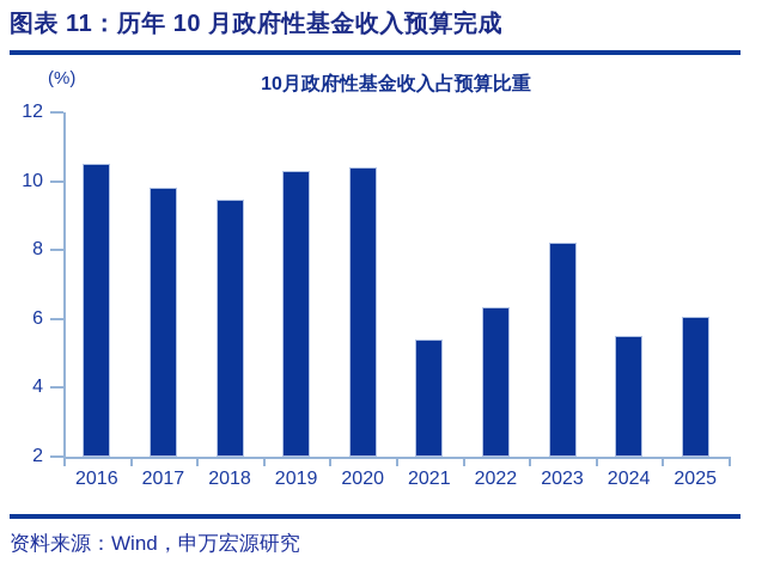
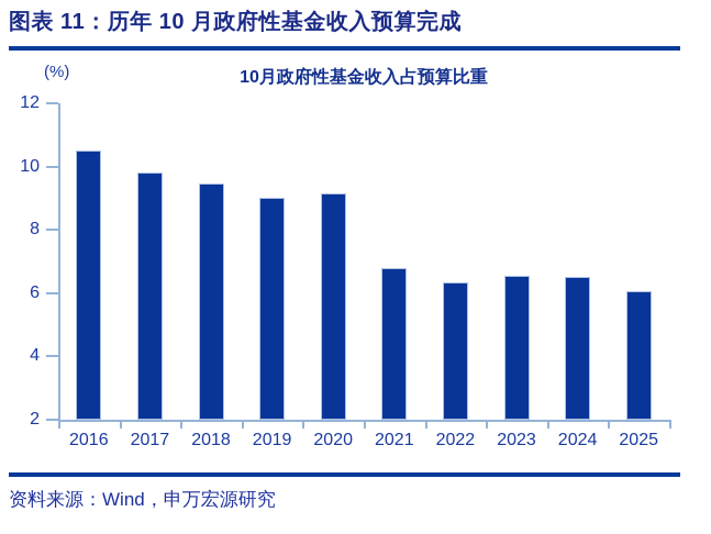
2019: 10.3 -> 9.0
2020: 10.4 -> 9.2
2021: 5.4 -> 6.8
2023: 8.2 -> 6.5
2024: 5.5 -> 6.5
